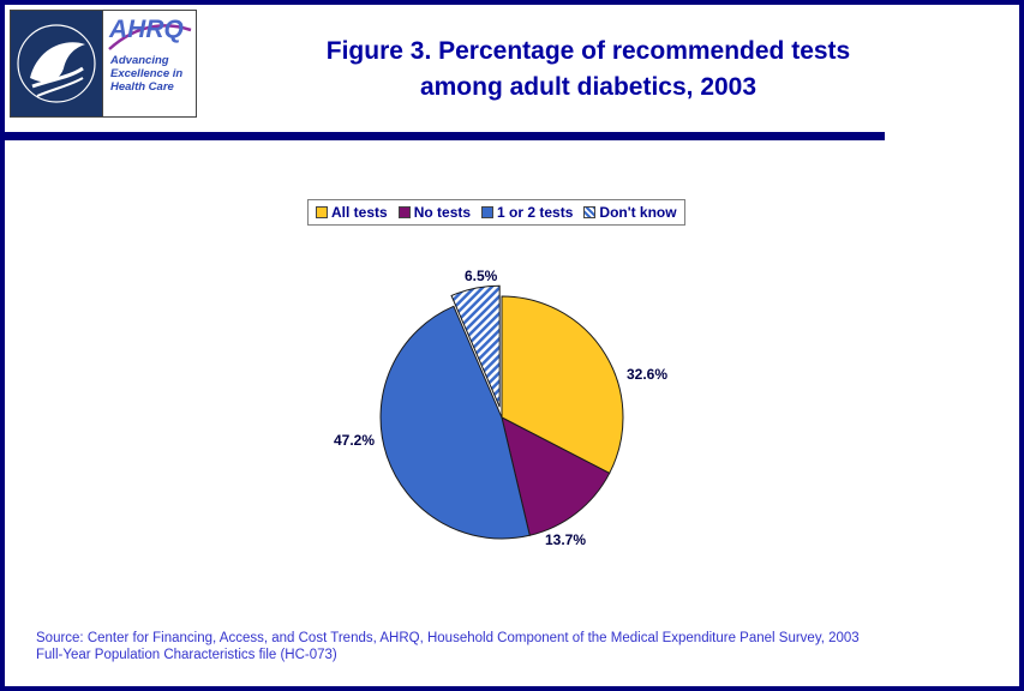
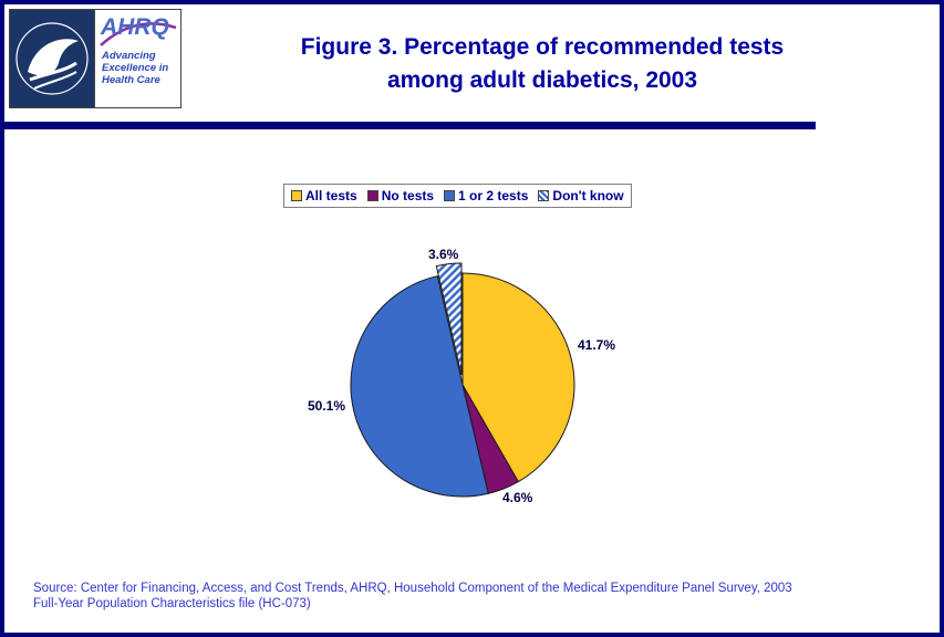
All tests: 32.6% -> 41.7%
No tests: 13.7% -> 4.6%
1 or 2 tests: 47.2% -> 50.1%
Don't know: 6.5% -> 3.6%
